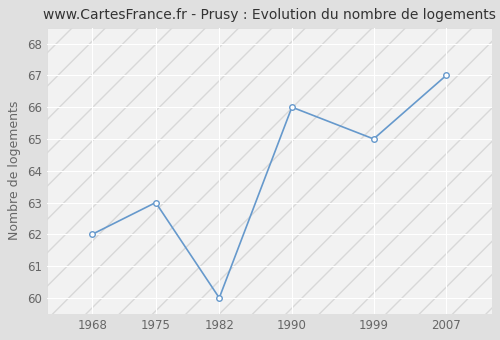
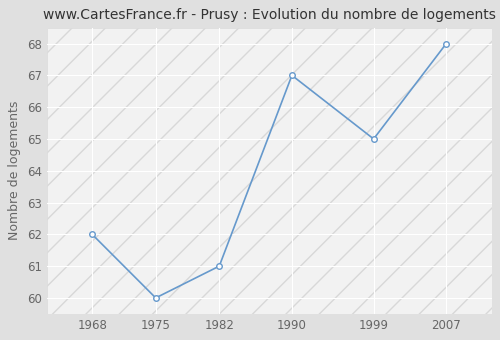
1975: 63 -> 60
1982: 60 -> 61
1990: 66 -> 67
2007: 67 -> 68
